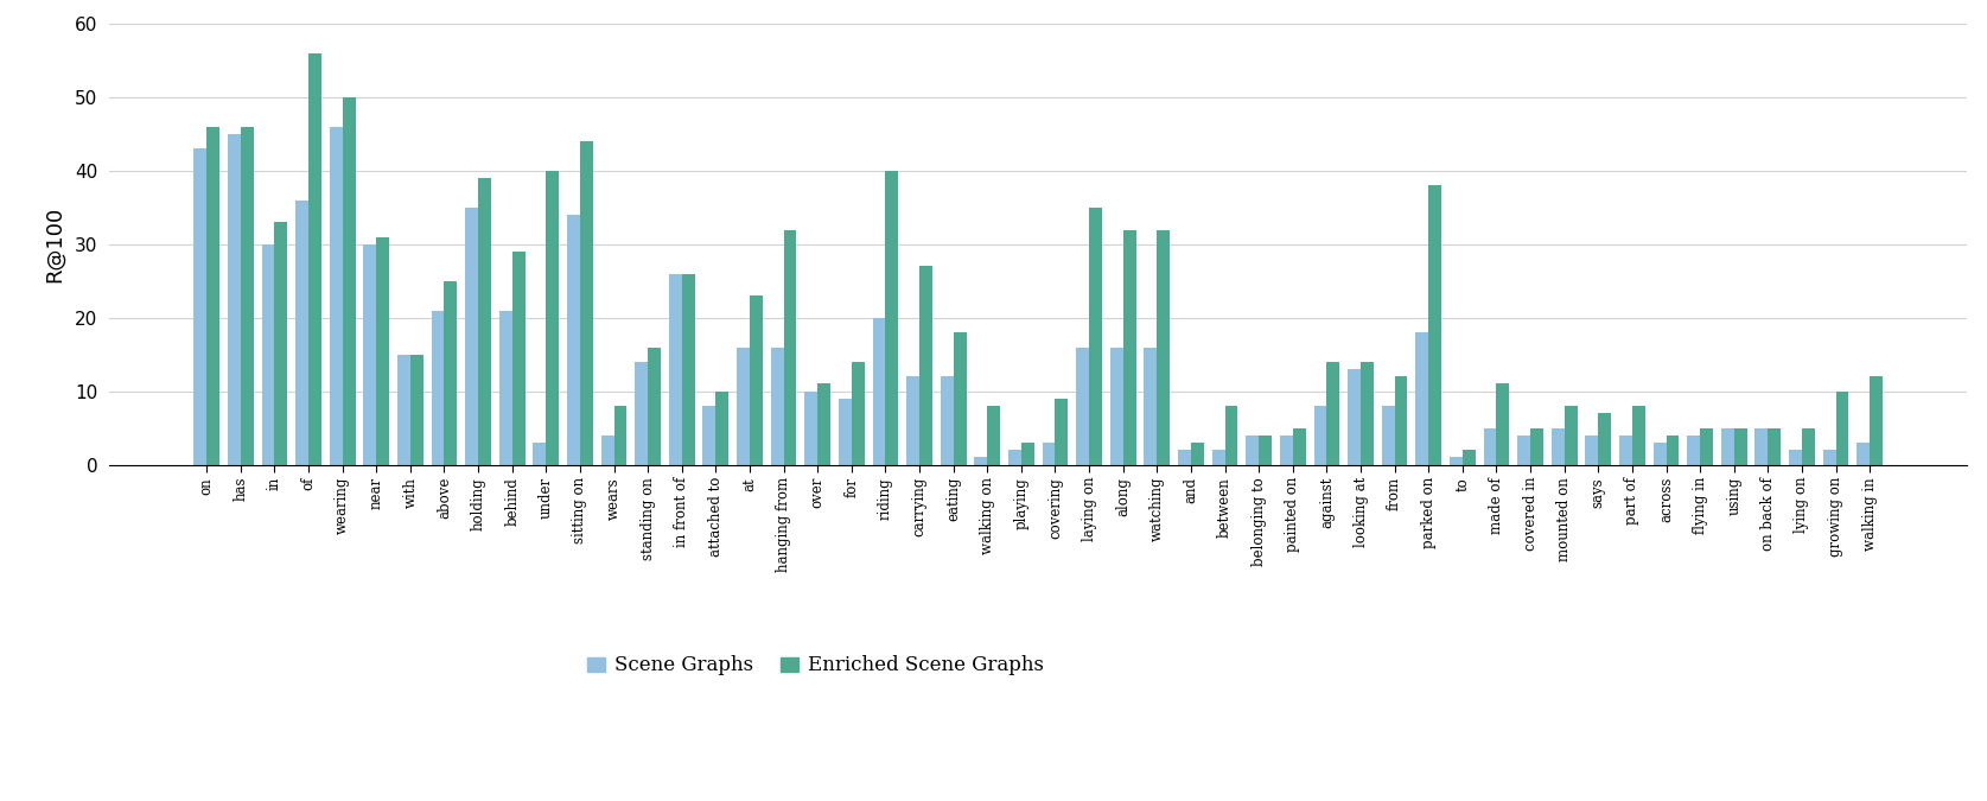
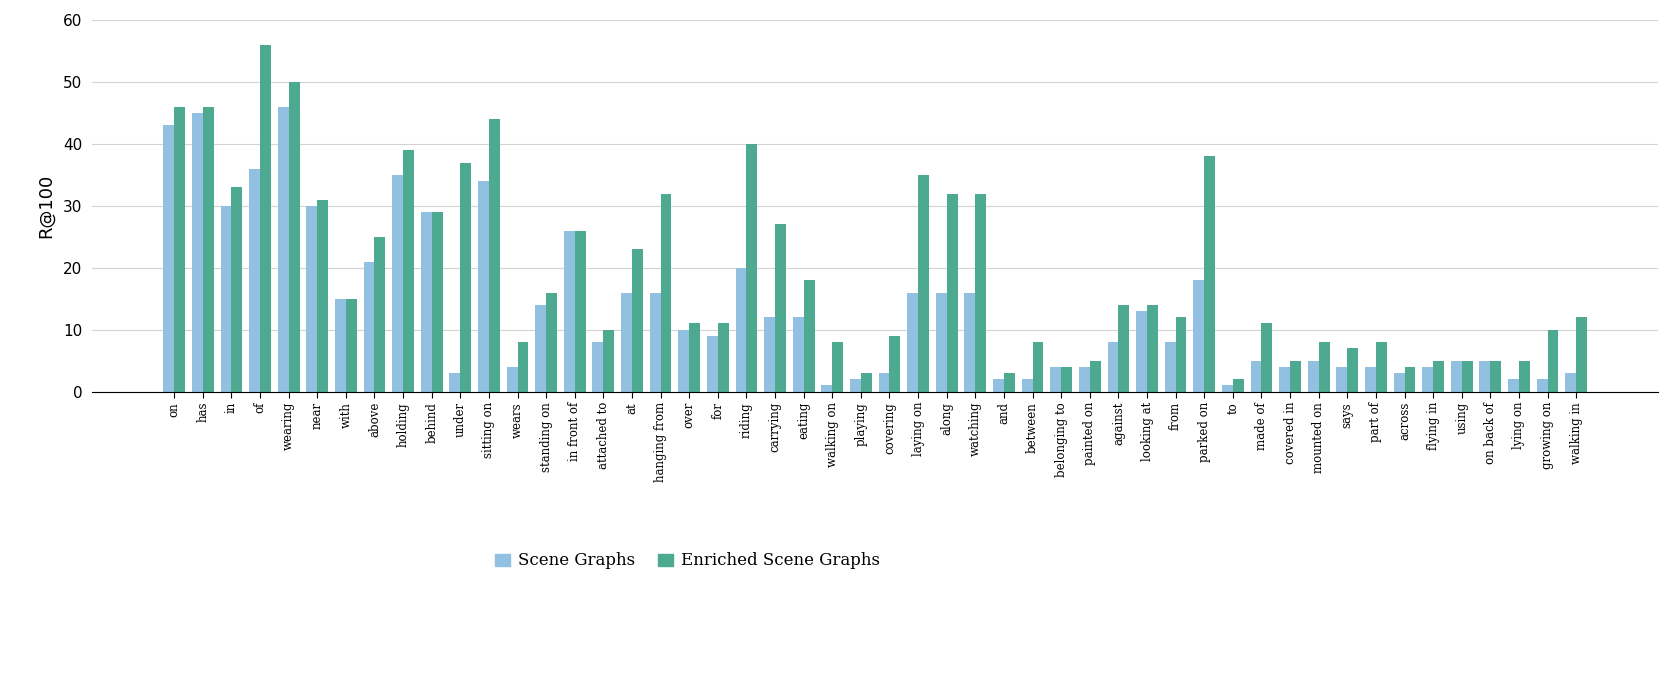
Scene Graphs/behind: 21 -> 29
Enriched Scene Graphs/under: 40 -> 37
Enriched Scene Graphs/for: 14 -> 11
